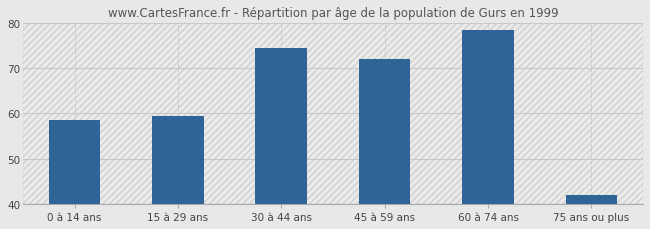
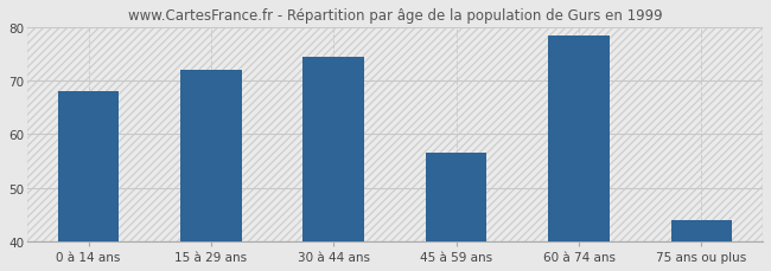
0 à 14 ans: 58.5 -> 68.0
15 à 29 ans: 59.5 -> 72.0
45 à 59 ans: 72.0 -> 56.5
75 ans ou plus: 42.0 -> 44.0
